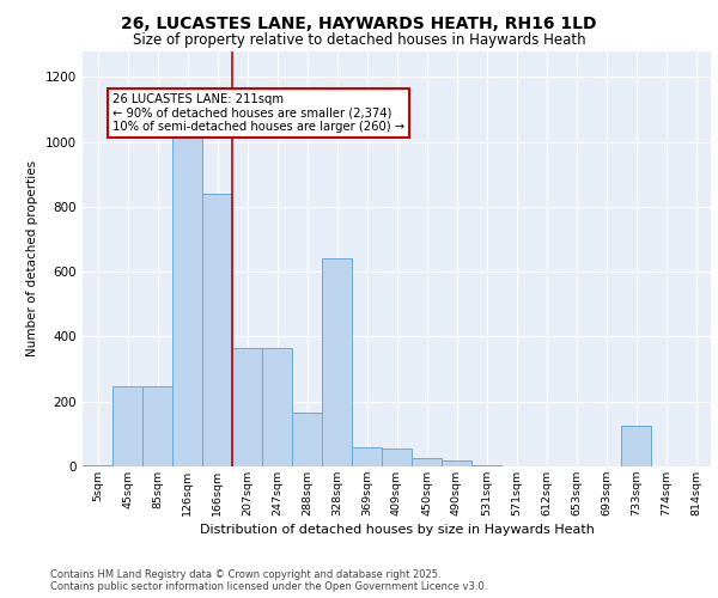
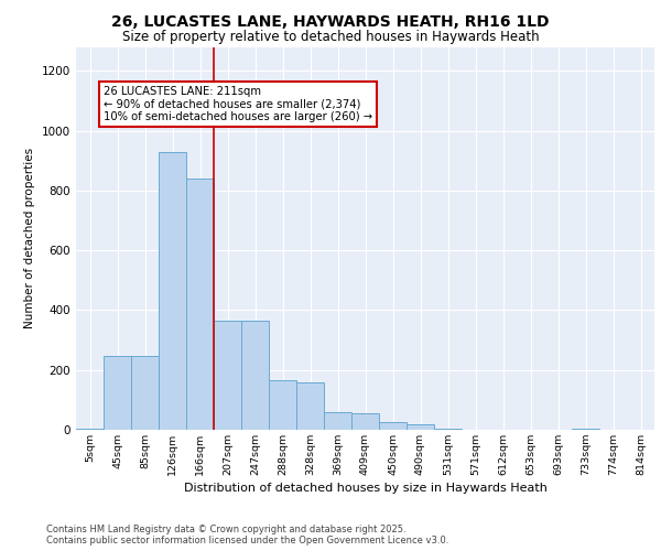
126sqm: 1015 -> 930
328sqm: 640 -> 160
733sqm: 125 -> 5
